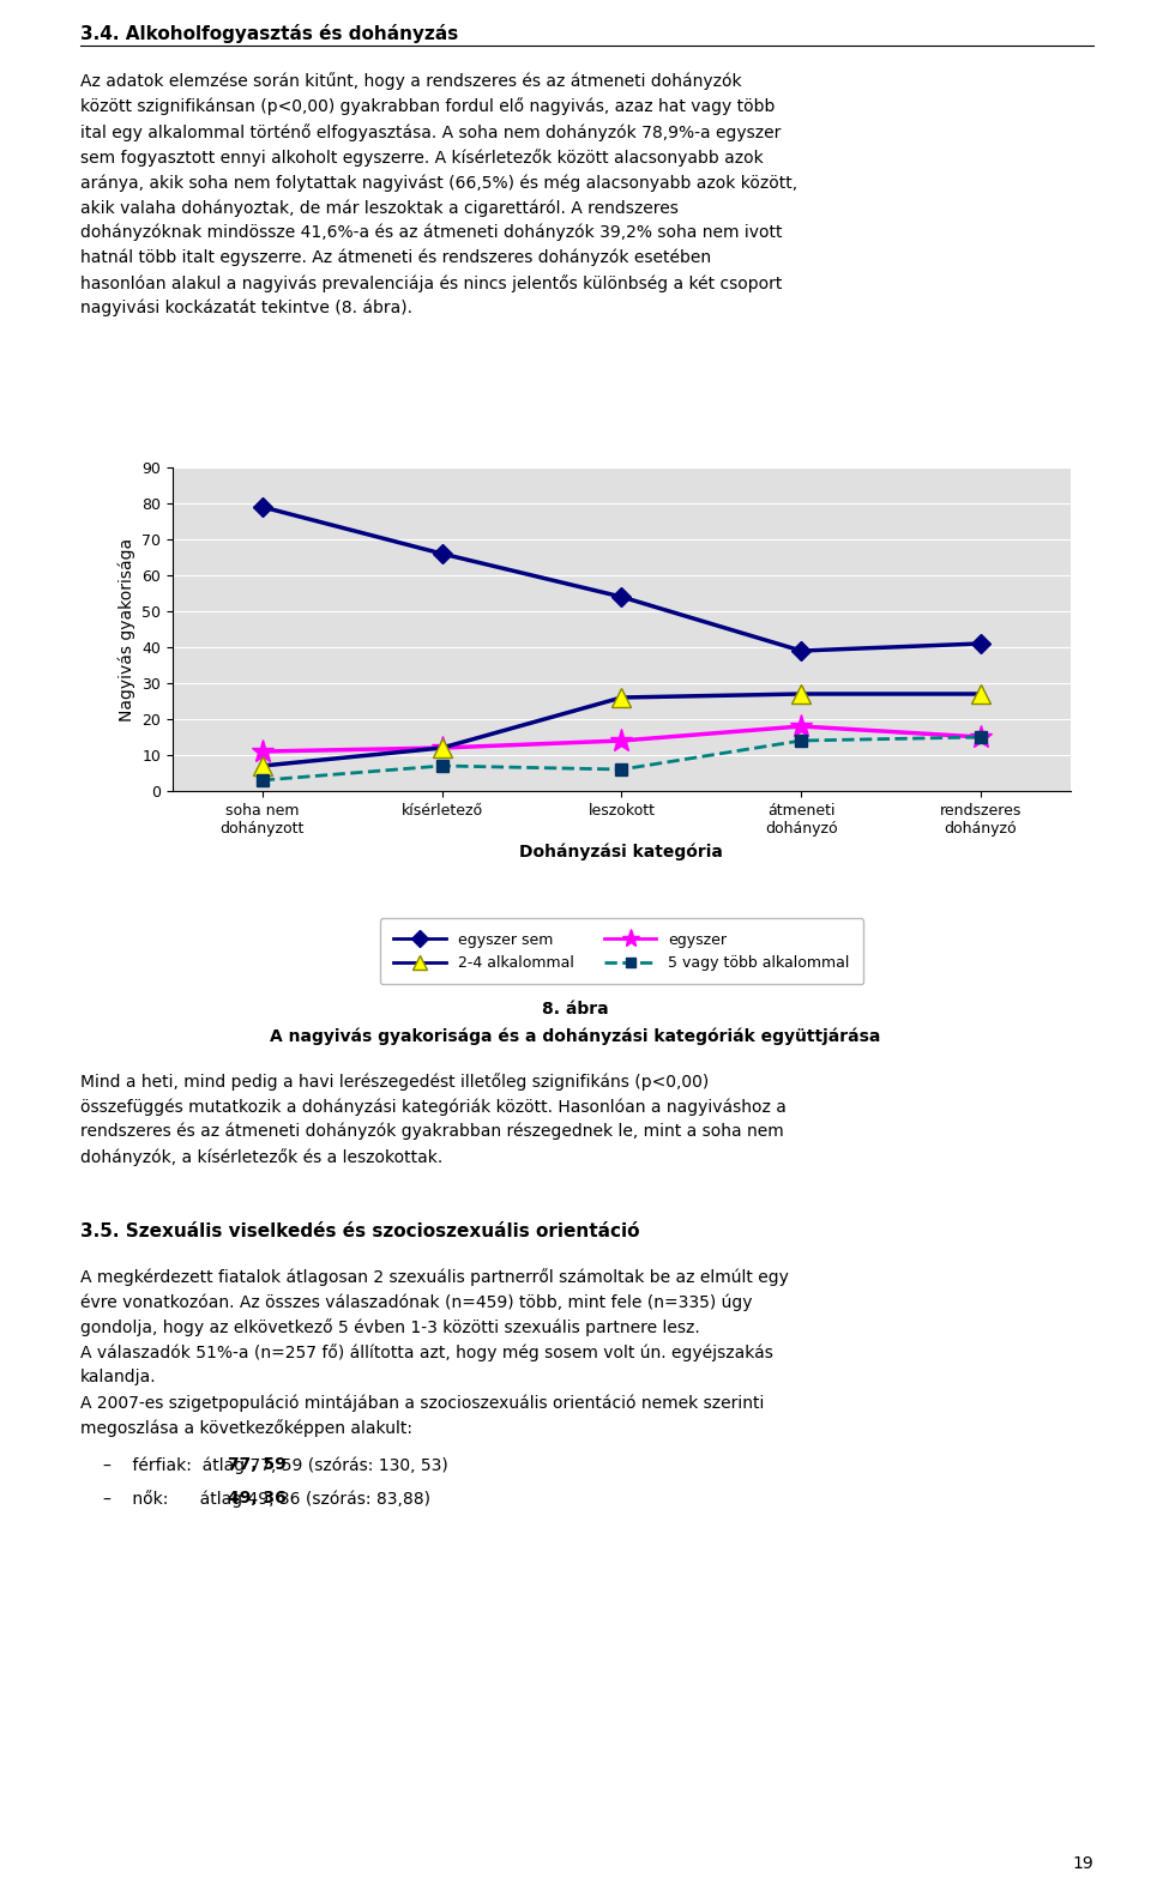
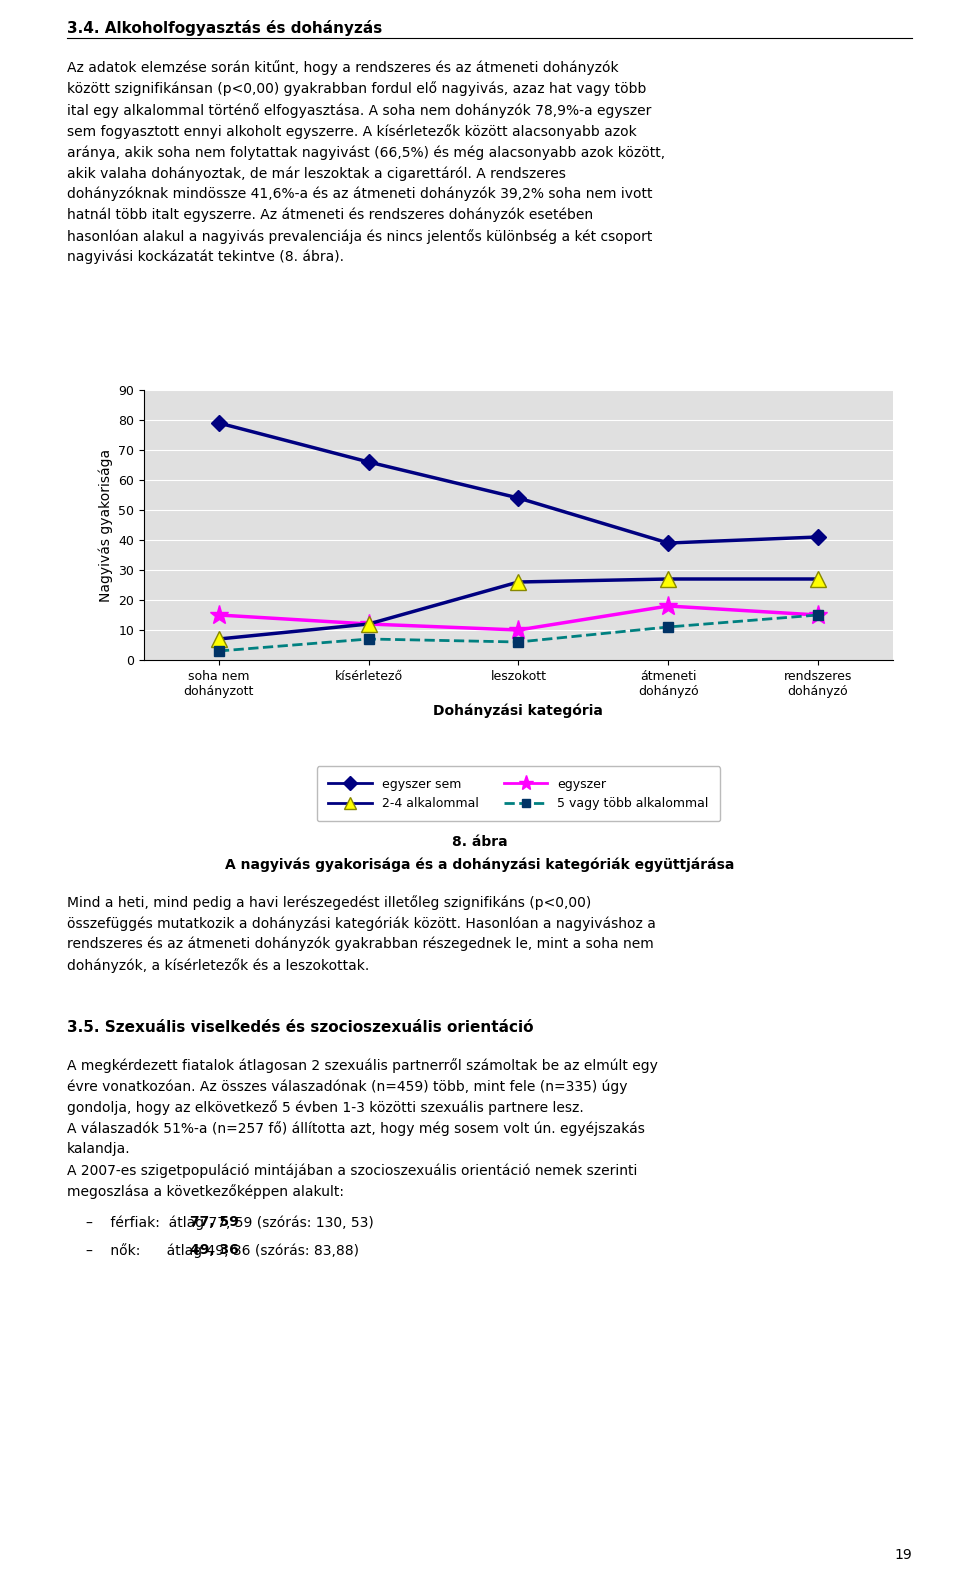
egyszer/soha nem dohányzott: 11 -> 15
egyszer/leszokott: 14 -> 10
5 vagy több alkalommal/átmeneti dohányzó: 14 -> 11
